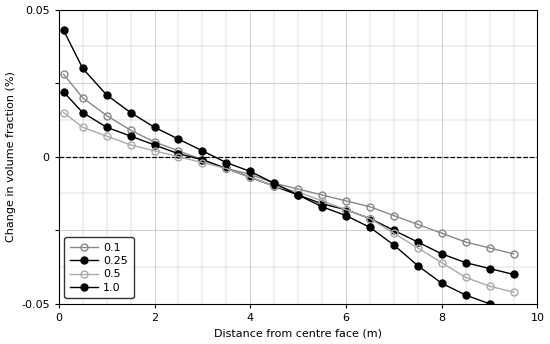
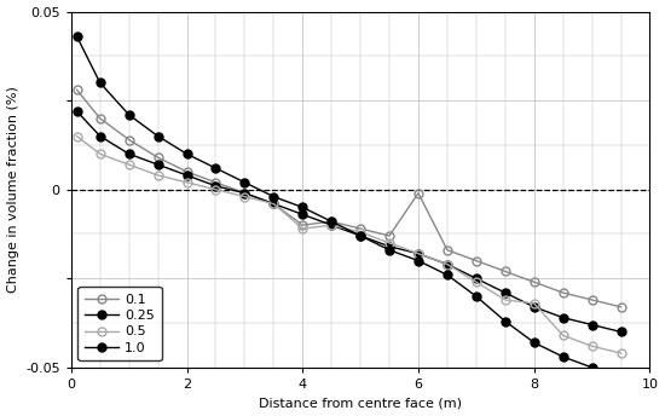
0.1/4: -0.006 -> -0.010
0.5/4: -0.007 -> -0.011
0.1/6: -0.015 -> -0.001
0.5/8: -0.036 -> -0.032
